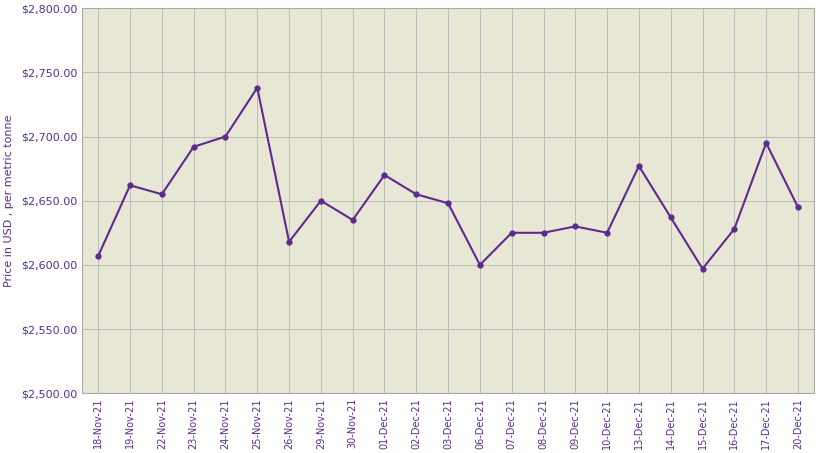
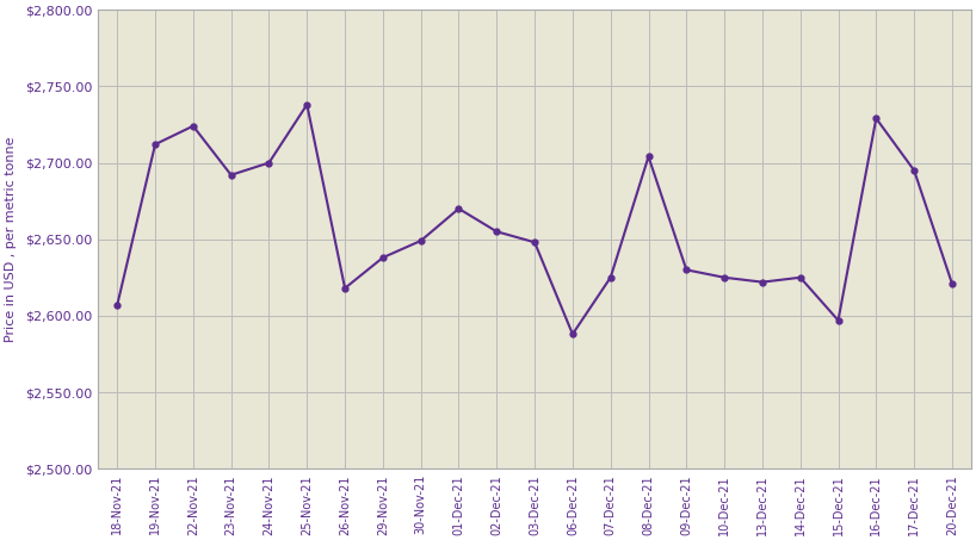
19-Nov-21: $2,662 -> $2,712
22-Nov-21: $2,655 -> $2,724
29-Nov-21: $2,650 -> $2,638
30-Nov-21: $2,635 -> $2,649
06-Dec-21: $2,600 -> $2,588
08-Dec-21: $2,625 -> $2,704
13-Dec-21: $2,677 -> $2,622
14-Dec-21: $2,637 -> $2,625
16-Dec-21: $2,628 -> $2,729
20-Dec-21: $2,645 -> $2,621
